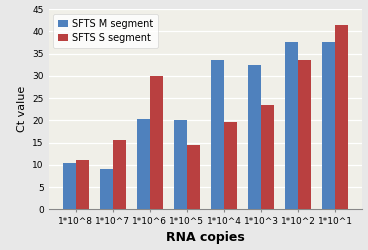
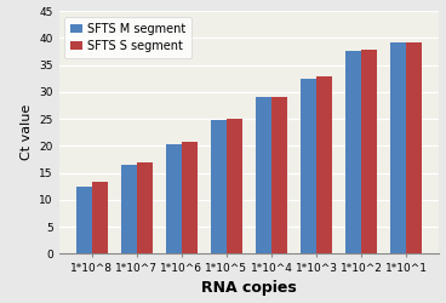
SFTS M segment/1*10^8: 10.5 -> 12.5
SFTS S segment/1*10^8: 11.0 -> 13.3
SFTS M segment/1*10^7: 9.0 -> 16.5
SFTS S segment/1*10^7: 15.5 -> 17.0
SFTS S segment/1*10^6: 30.0 -> 20.7
SFTS M segment/1*10^5: 20.0 -> 24.8
SFTS S segment/1*10^5: 14.5 -> 25.0
SFTS M segment/1*10^4: 33.5 -> 29.0
SFTS S segment/1*10^4: 19.5 -> 29.0
SFTS S segment/1*10^3: 23.5 -> 32.8
SFTS S segment/1*10^2: 33.5 -> 37.8
SFTS M segment/1*10^1: 37.5 -> 39.2
SFTS S segment/1*10^1: 41.5 -> 39.2
